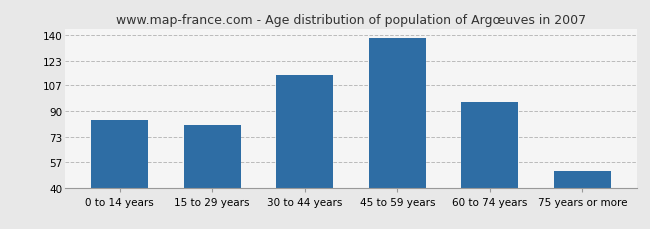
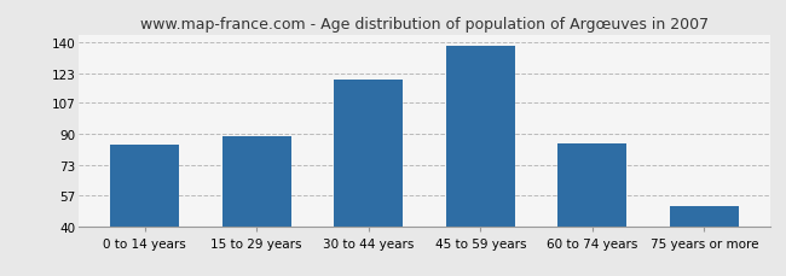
15 to 29 years: 81 -> 89
30 to 44 years: 114 -> 120
60 to 74 years: 96 -> 85
